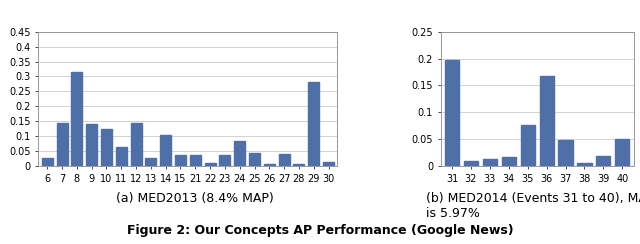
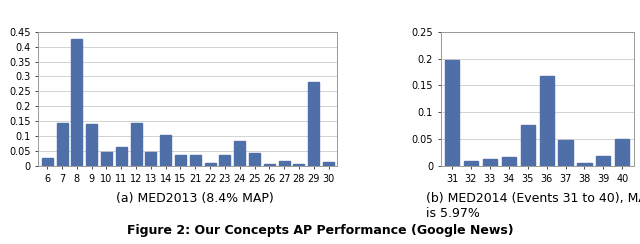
8: 0.315 -> 0.425
10: 0.125 -> 0.047
13: 0.025 -> 0.047
27: 0.040 -> 0.018
